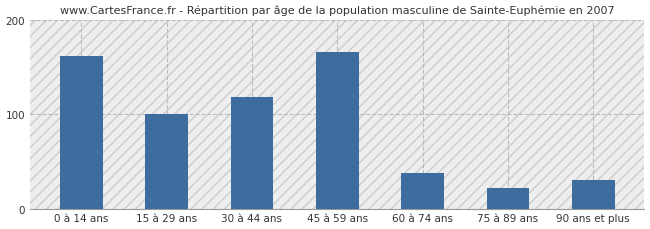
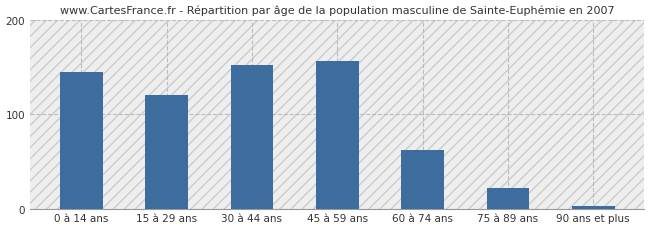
0 à 14 ans: 162 -> 145
15 à 29 ans: 100 -> 120
30 à 44 ans: 118 -> 152
45 à 59 ans: 166 -> 157
60 à 74 ans: 38 -> 62
90 ans et plus: 30 -> 3
